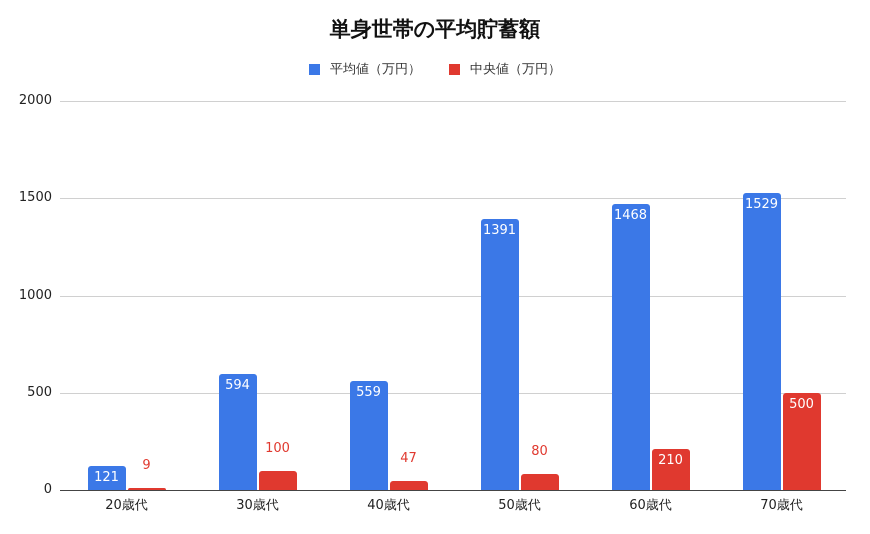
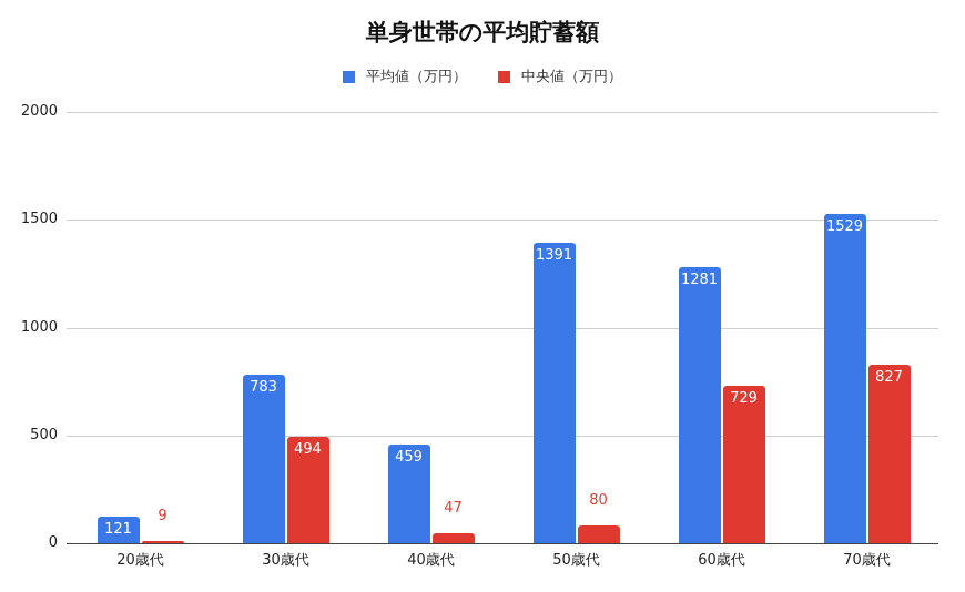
平均値（万円）/30歳代: 594 -> 783
中央値（万円）/30歳代: 100 -> 494
平均値（万円）/40歳代: 559 -> 459
平均値（万円）/60歳代: 1468 -> 1281
中央値（万円）/60歳代: 210 -> 729
中央値（万円）/70歳代: 500 -> 827
